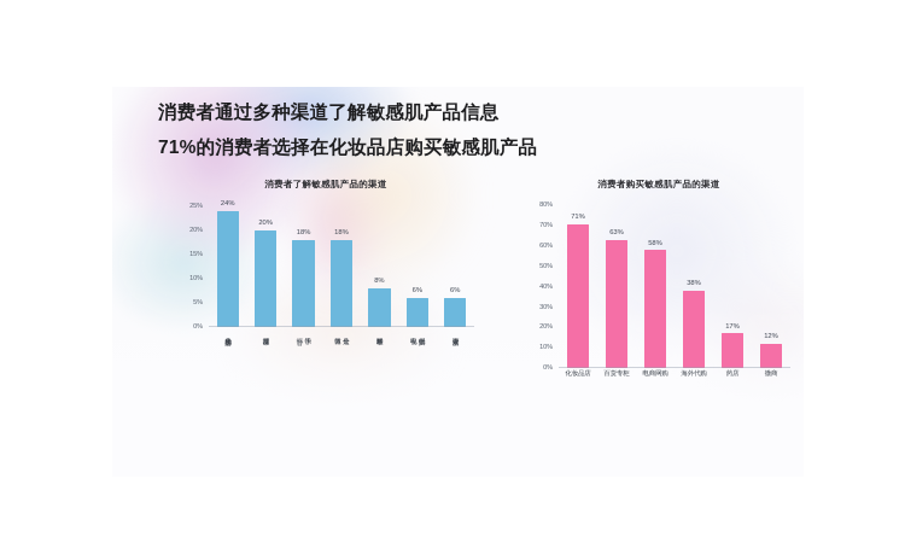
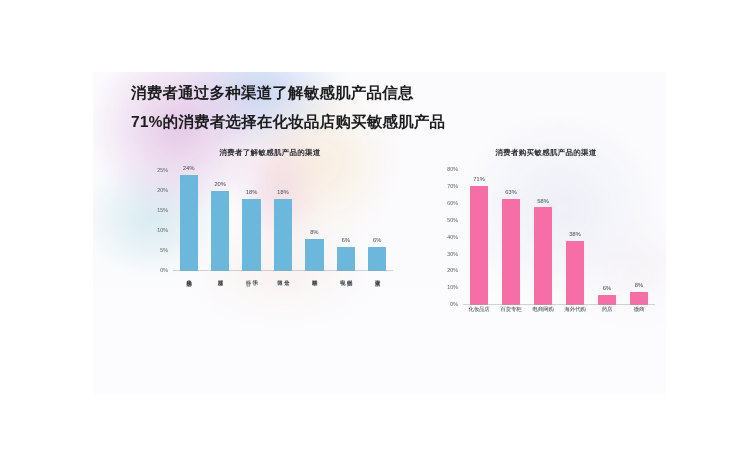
消费者购买敏感肌产品的渠道/药店: 17% -> 6%
消费者购买敏感肌产品的渠道/微商: 12% -> 8%
